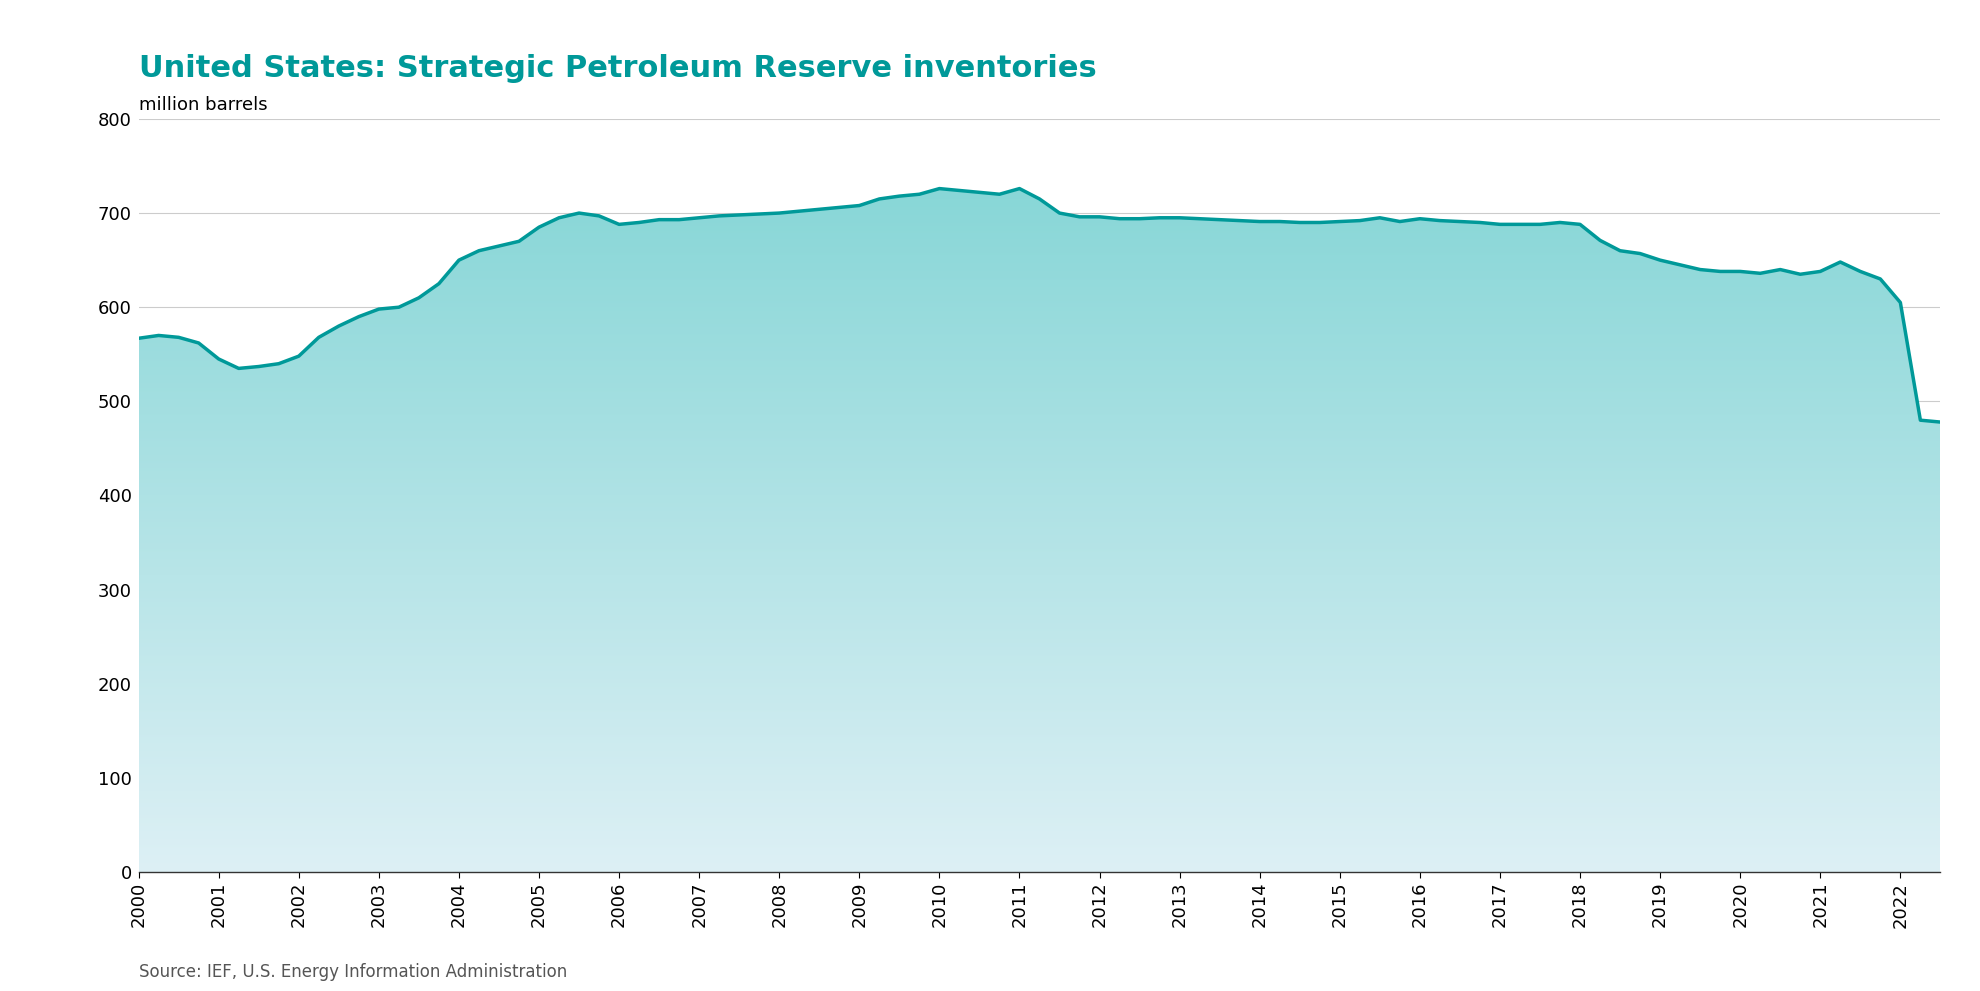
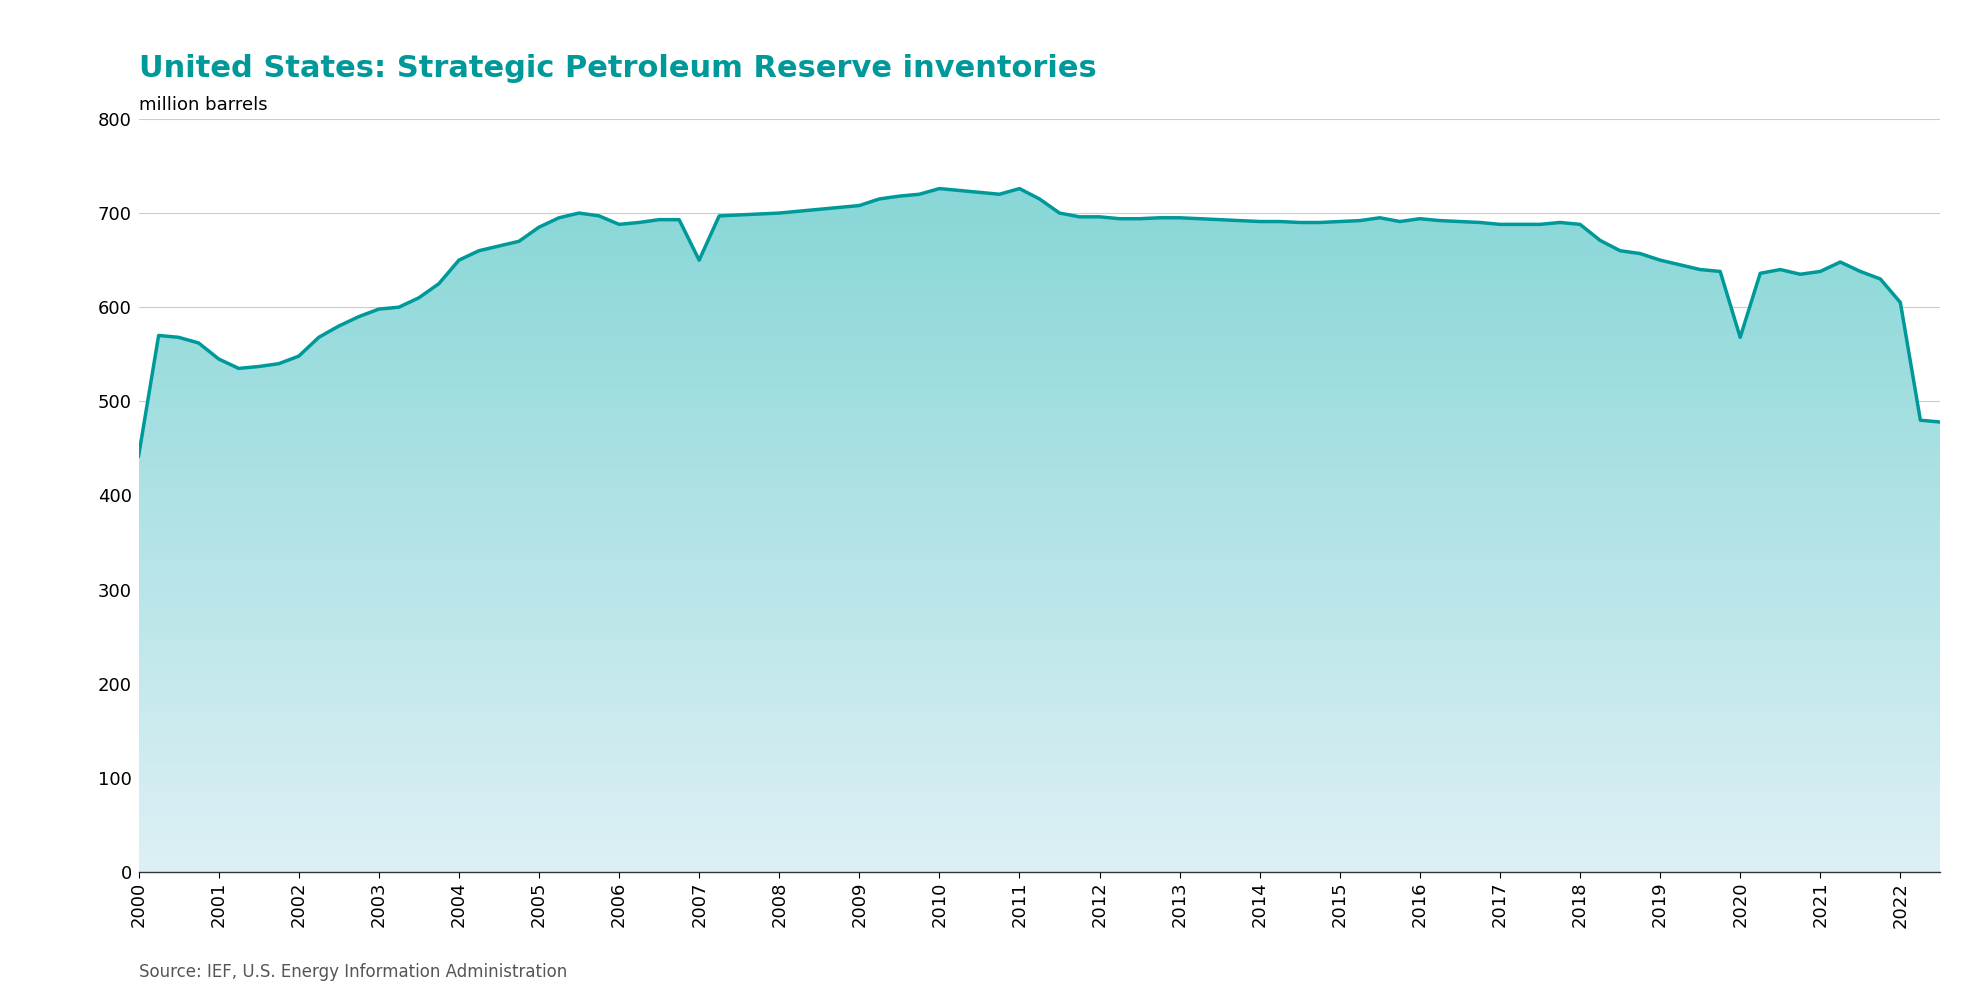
2000: 567 -> 442
2007: 695 -> 650
2020: 638 -> 568
